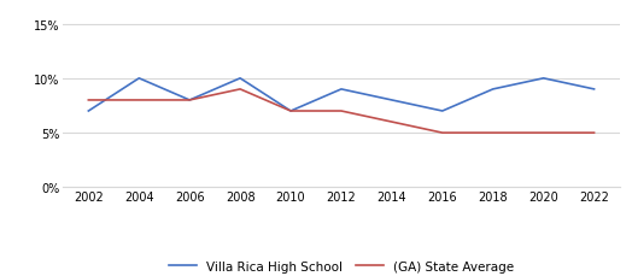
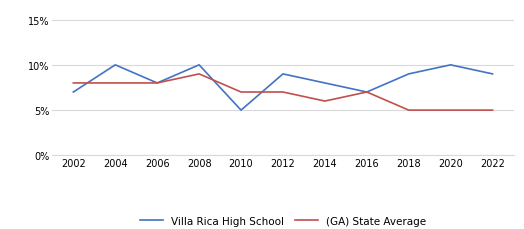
Villa Rica High School/2010: 7% -> 5%
(GA) State Average/2016: 5% -> 7%
